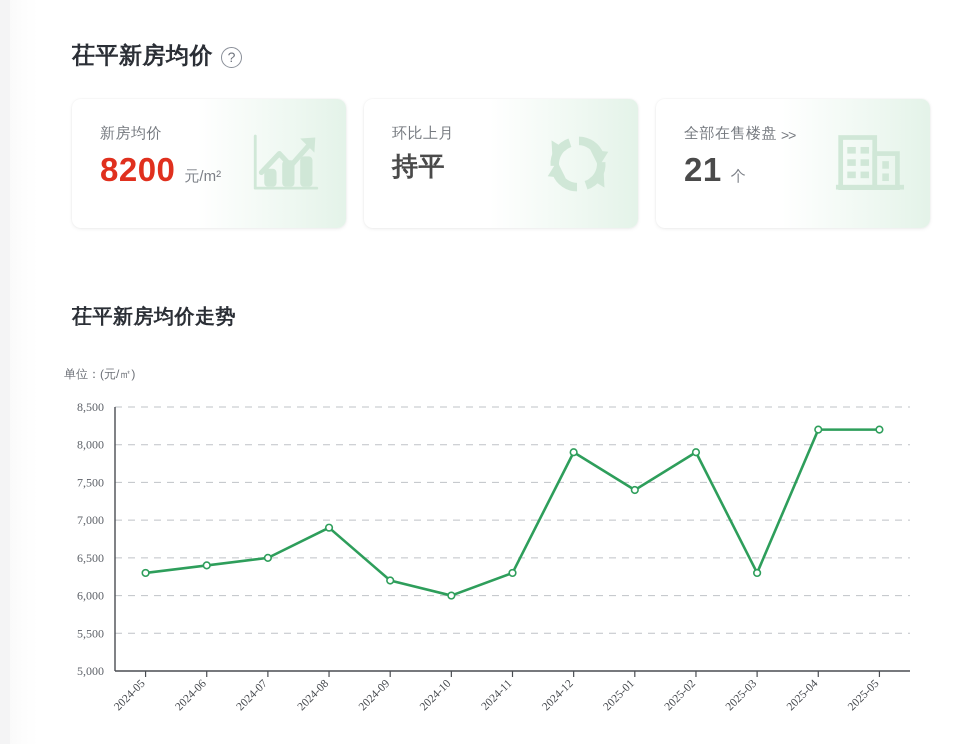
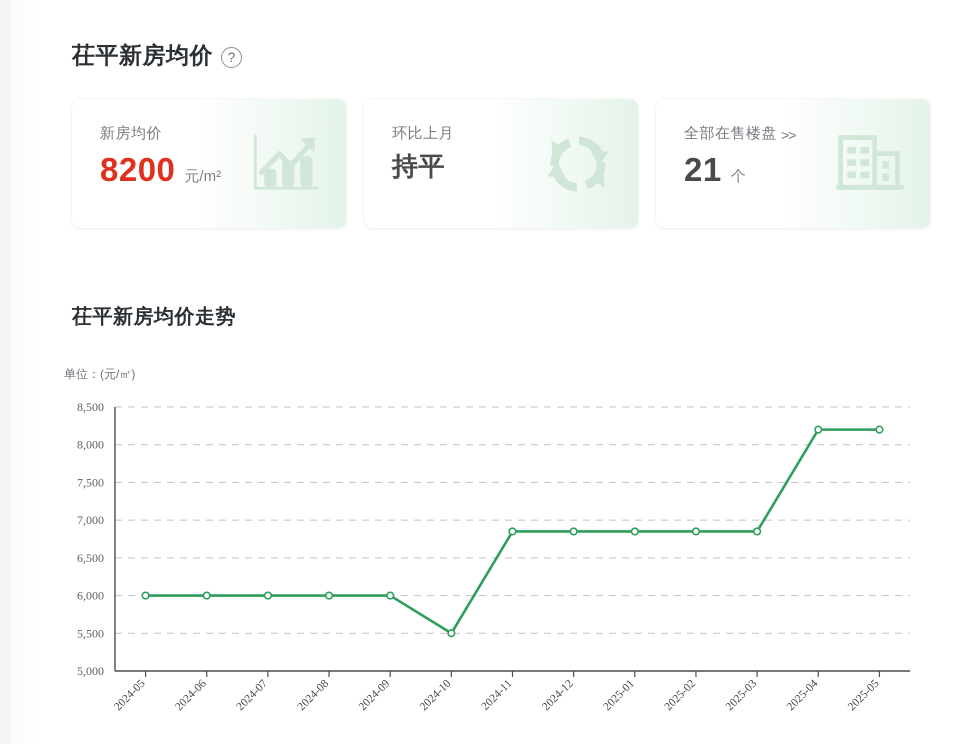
2024-05: 6300 -> 6000
2024-06: 6400 -> 6000
2024-07: 6500 -> 6000
2024-08: 6900 -> 6000
2024-09: 6200 -> 6000
2024-10: 6000 -> 5500
2024-11: 6300 -> 6800
2024-12: 7900 -> 6800
2025-01: 7400 -> 6800
2025-02: 7900 -> 6800
2025-03: 6300 -> 6800
